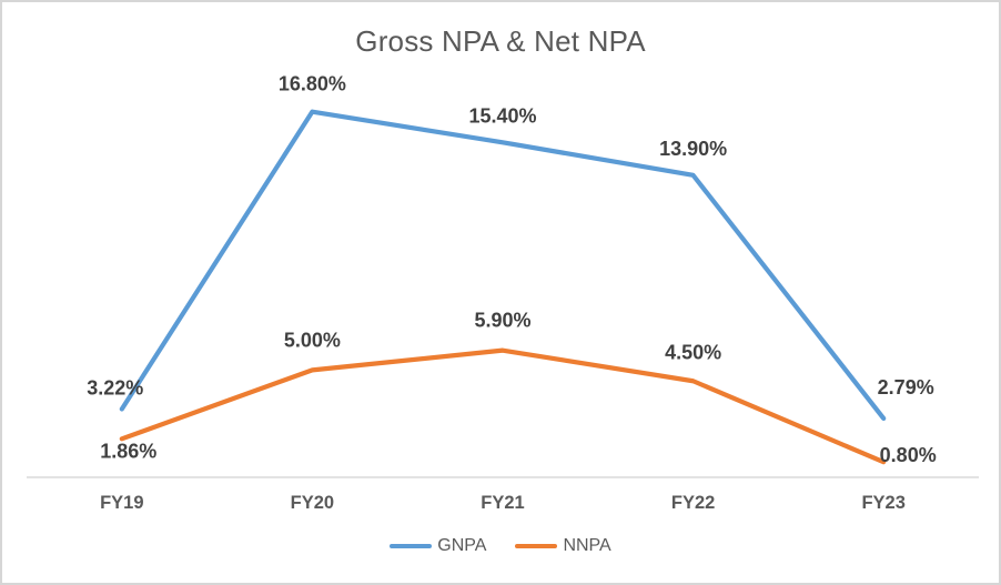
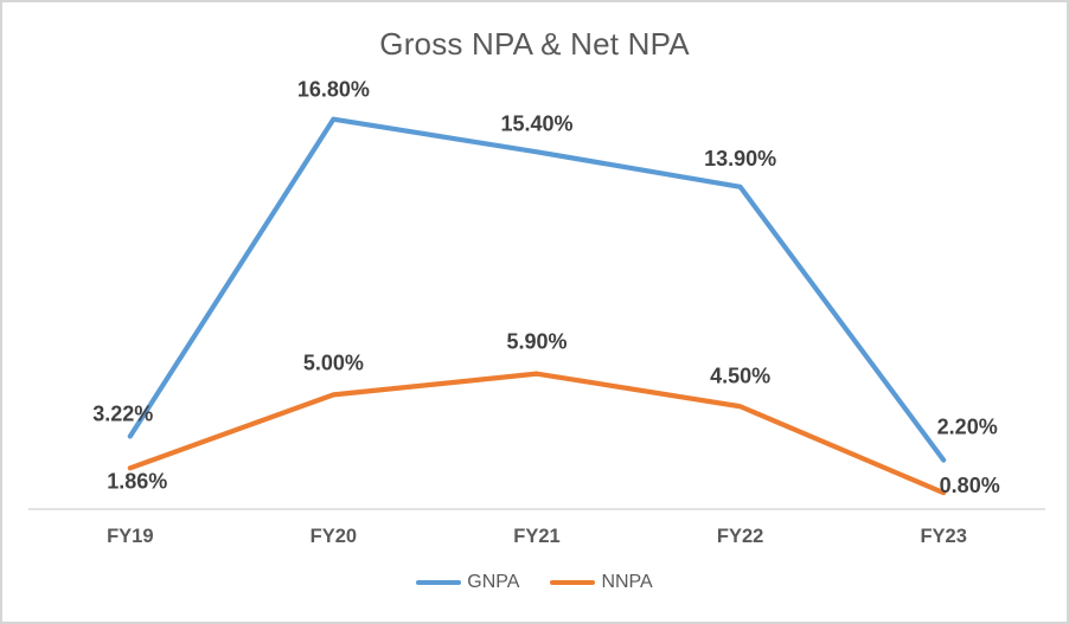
GNPA/FY23: 2.79% -> 2.20%
